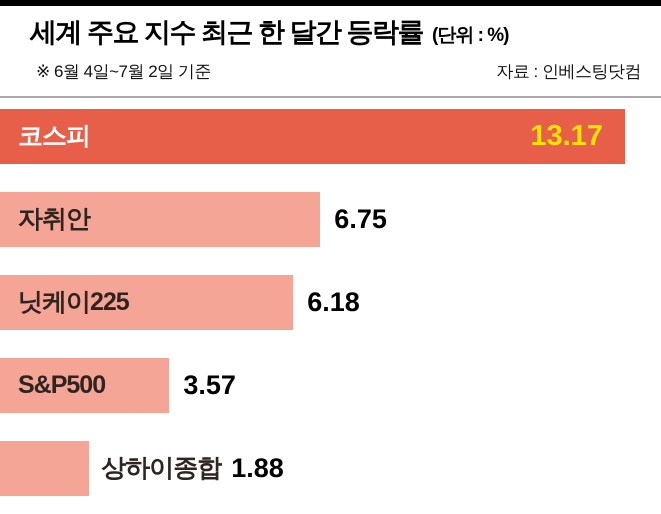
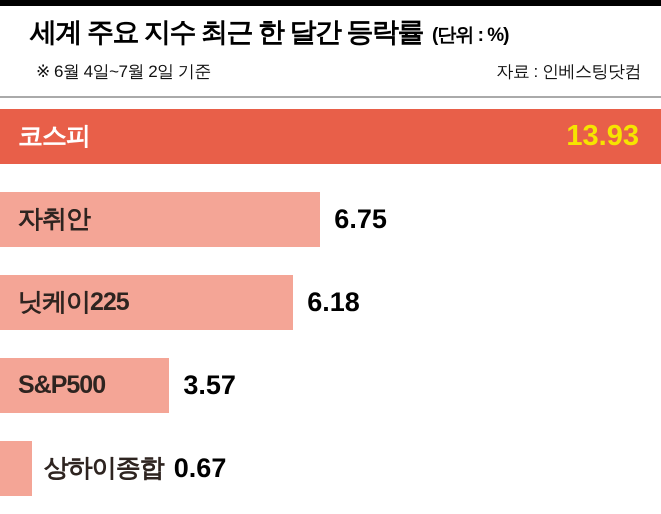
코스피: 13.17 -> 13.93
상하이종합: 1.88 -> 0.67
